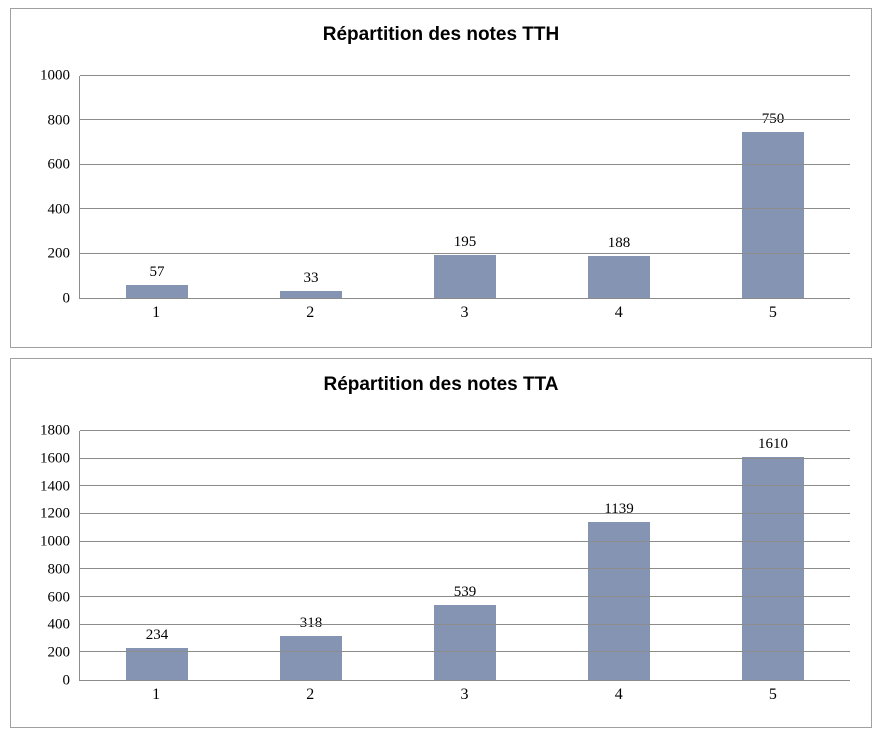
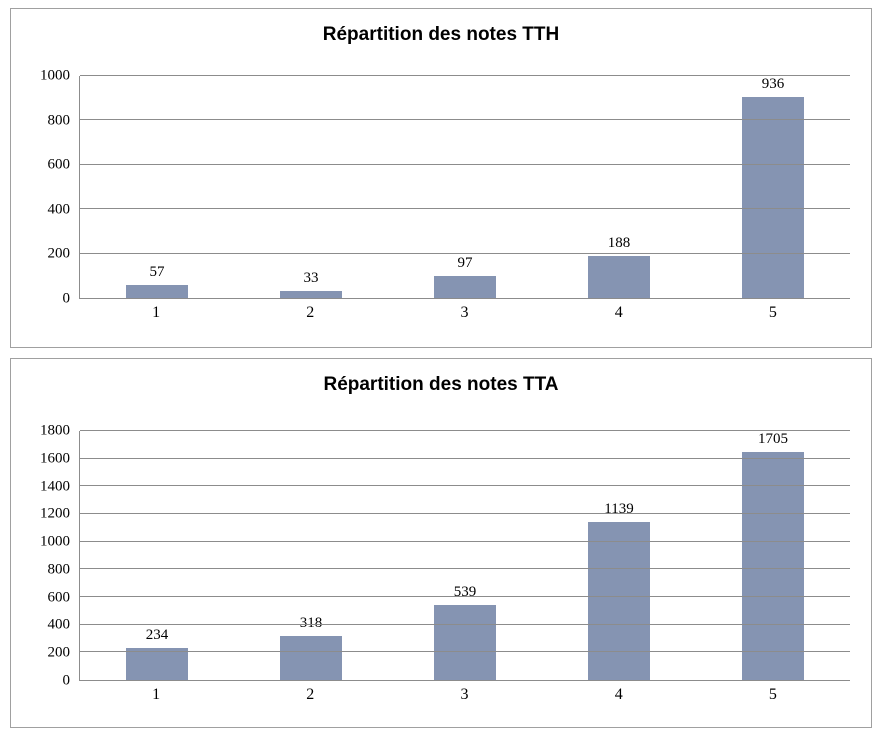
Répartition des notes TTH/3: 195 -> 97
Répartition des notes TTH/5: 750 -> 936
Répartition des notes TTA/5: 1610 -> 1705
